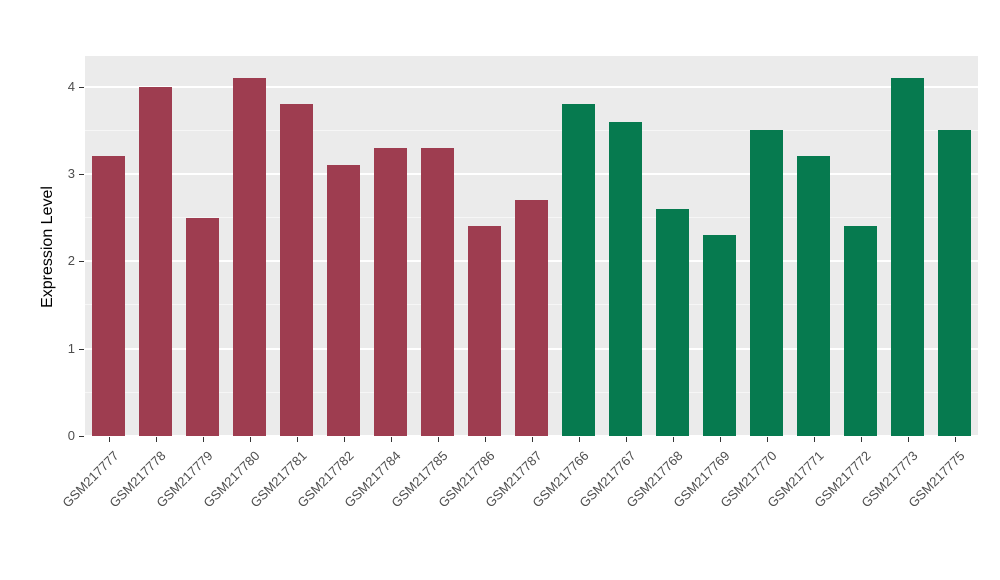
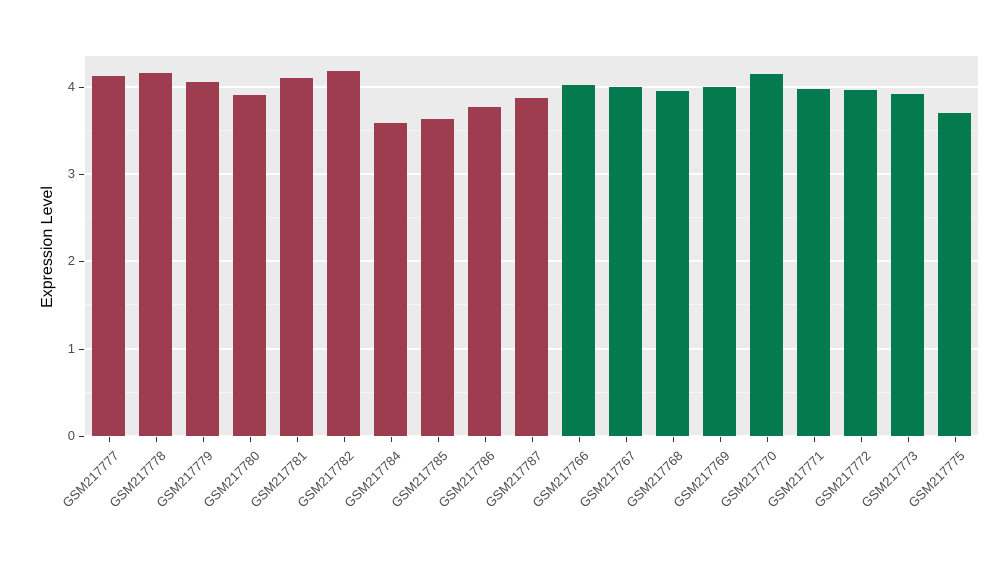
GSM217777: 3.2 -> 4.1
GSM217778: 4.0 -> 4.2
GSM217779: 2.5 -> 4.0
GSM217780: 4.1 -> 3.9
GSM217781: 3.8 -> 4.1
GSM217782: 3.1 -> 4.2
GSM217784: 3.3 -> 3.6
GSM217785: 3.3 -> 3.6
GSM217786: 2.4 -> 3.8
GSM217787: 2.7 -> 3.9
GSM217766: 3.8 -> 4.0
GSM217767: 3.6 -> 4.0
GSM217768: 2.6 -> 4.0
GSM217769: 2.3 -> 4.0
GSM217770: 3.5 -> 4.1
GSM217771: 3.2 -> 4.0
GSM217772: 2.4 -> 4.0
GSM217773: 4.1 -> 3.9
GSM217775: 3.5 -> 3.7
